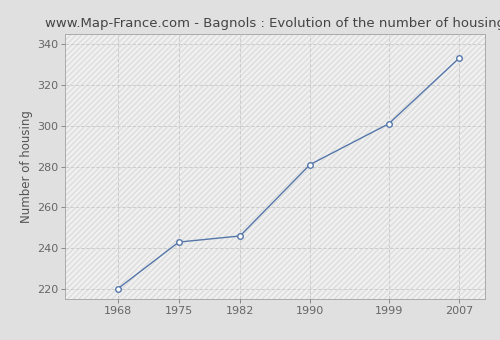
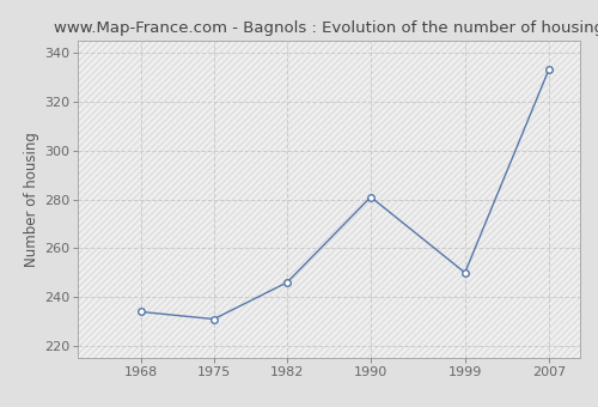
1968: 220 -> 234
1975: 243 -> 231
1999: 301 -> 250
